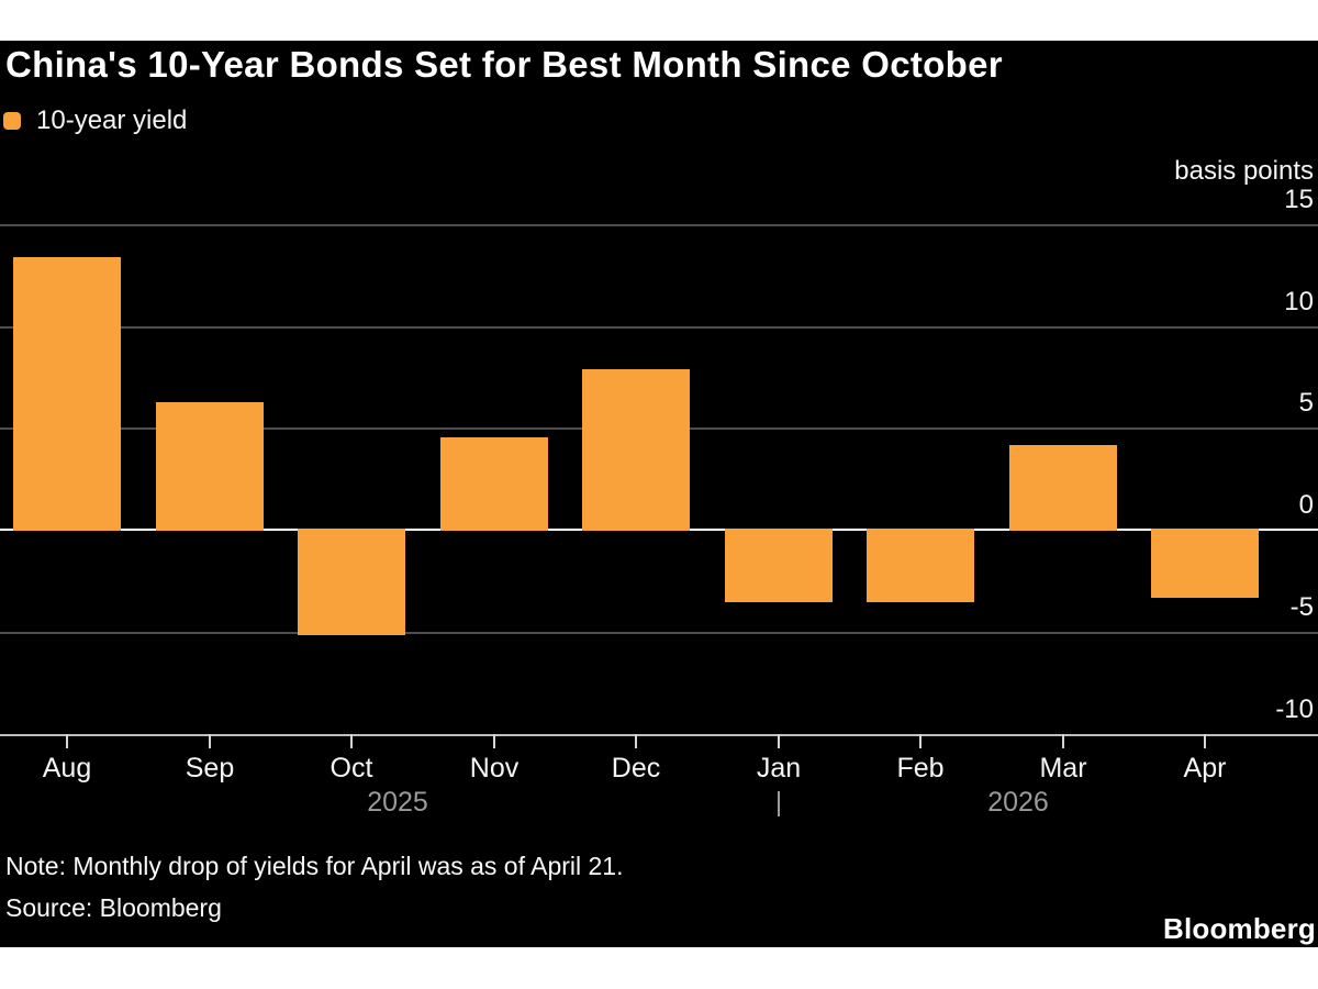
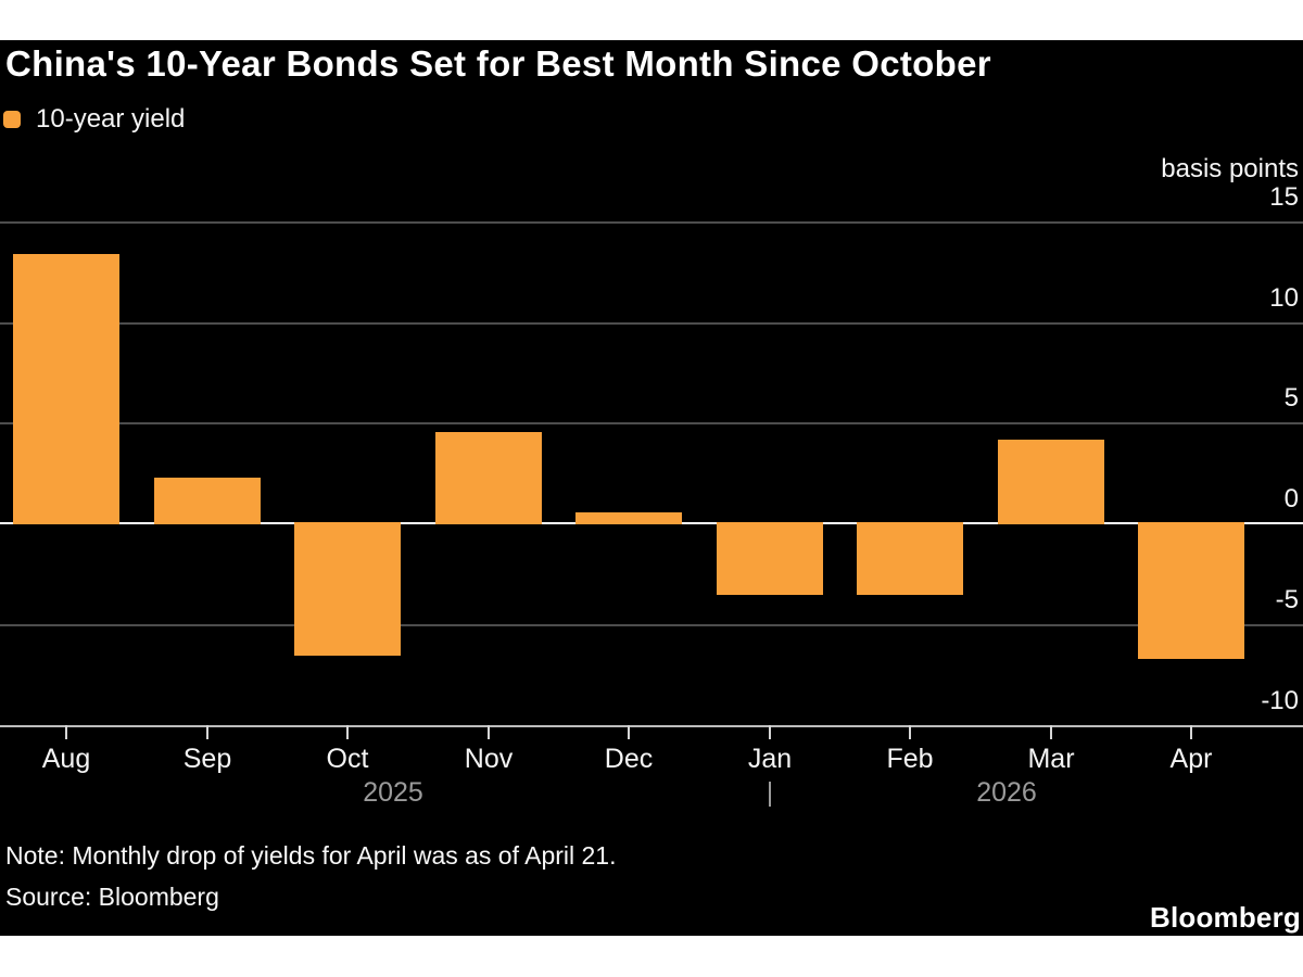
Sep: 6.3 -> 2.3
Oct: -5.1 -> -6.5
Dec: 7.9 -> 0.6
Apr: -3.3 -> -6.7
